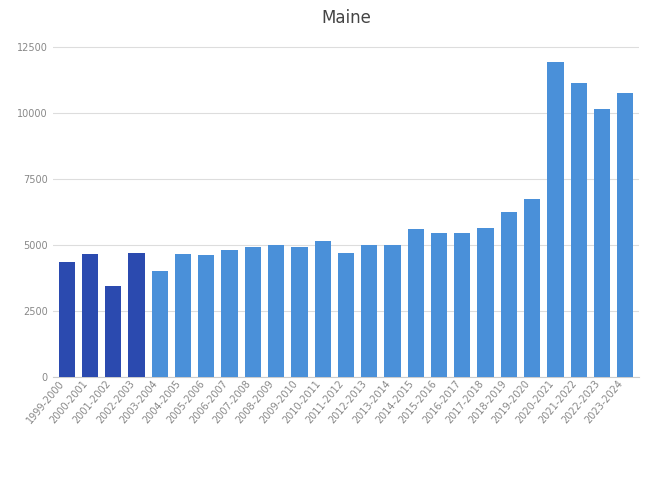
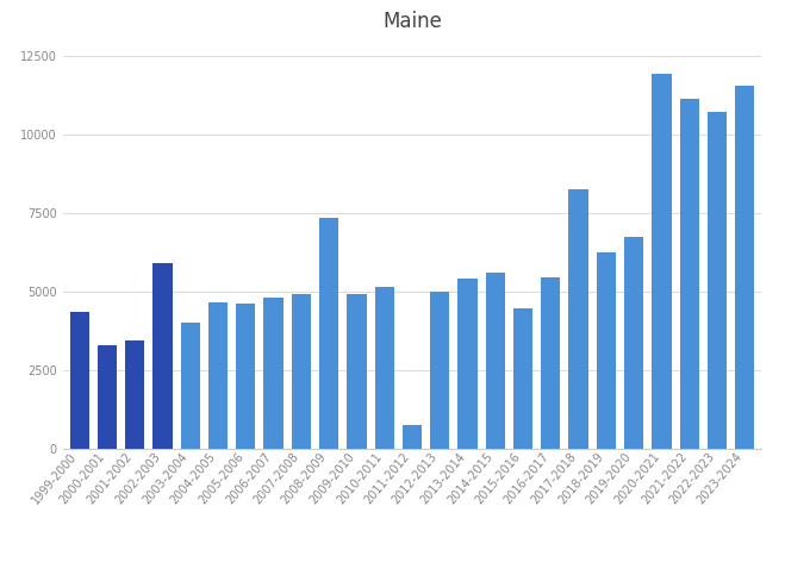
2000-2001: 4650 -> 3300
2002-2003: 4700 -> 5900
2008-2009: 5000 -> 7350
2011-2012: 4700 -> 750
2013-2014: 5000 -> 5400
2015-2016: 5450 -> 4450
2017-2018: 5650 -> 8250
2022-2023: 10150 -> 10700
2023-2024: 10750 -> 11550
